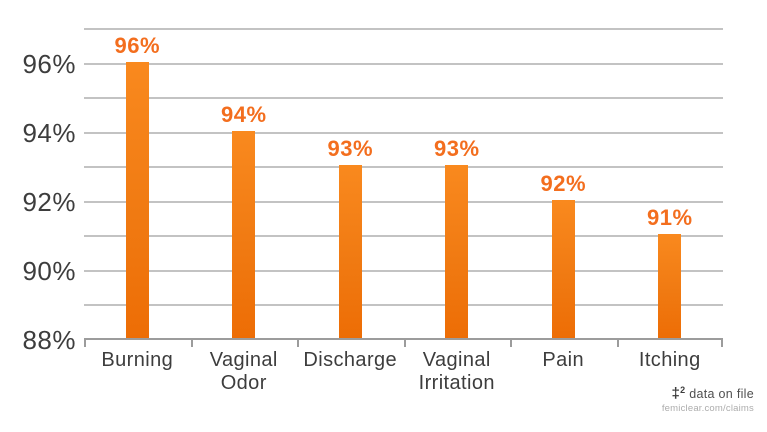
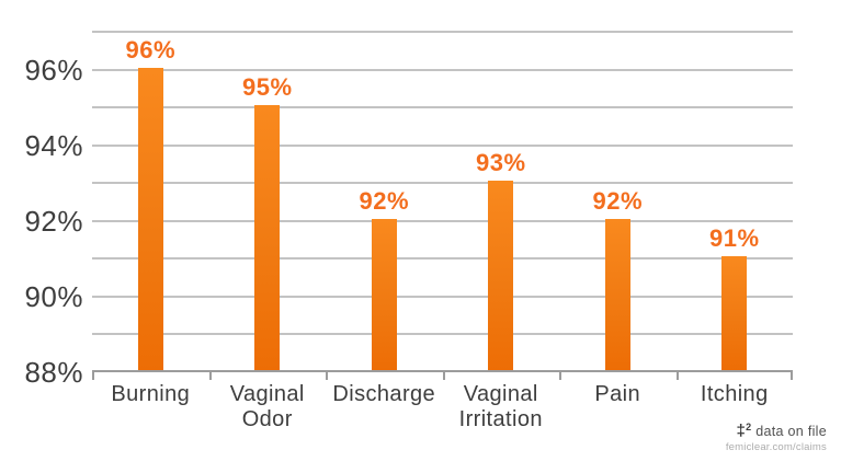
Vaginal Odor: 94% -> 95%
Discharge: 93% -> 92%
